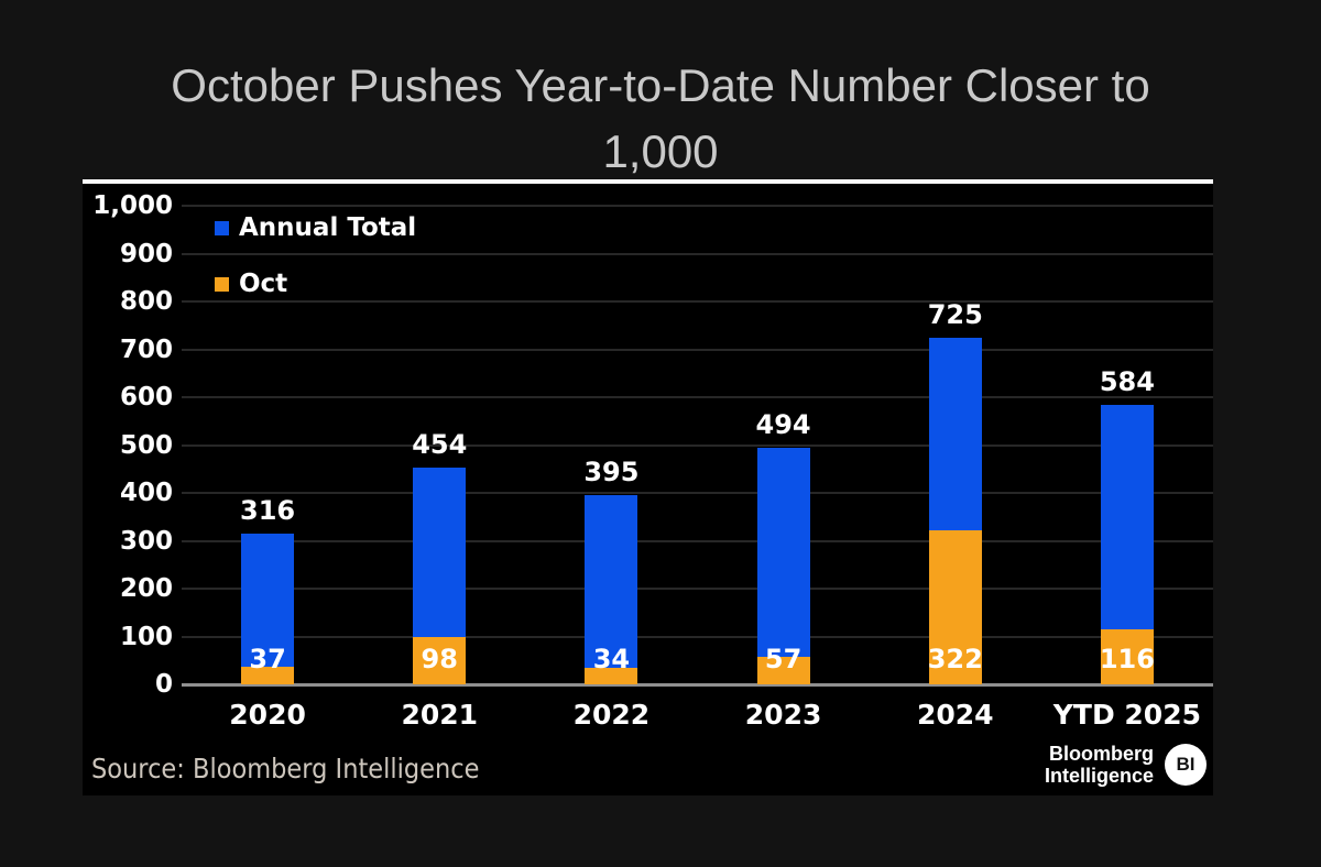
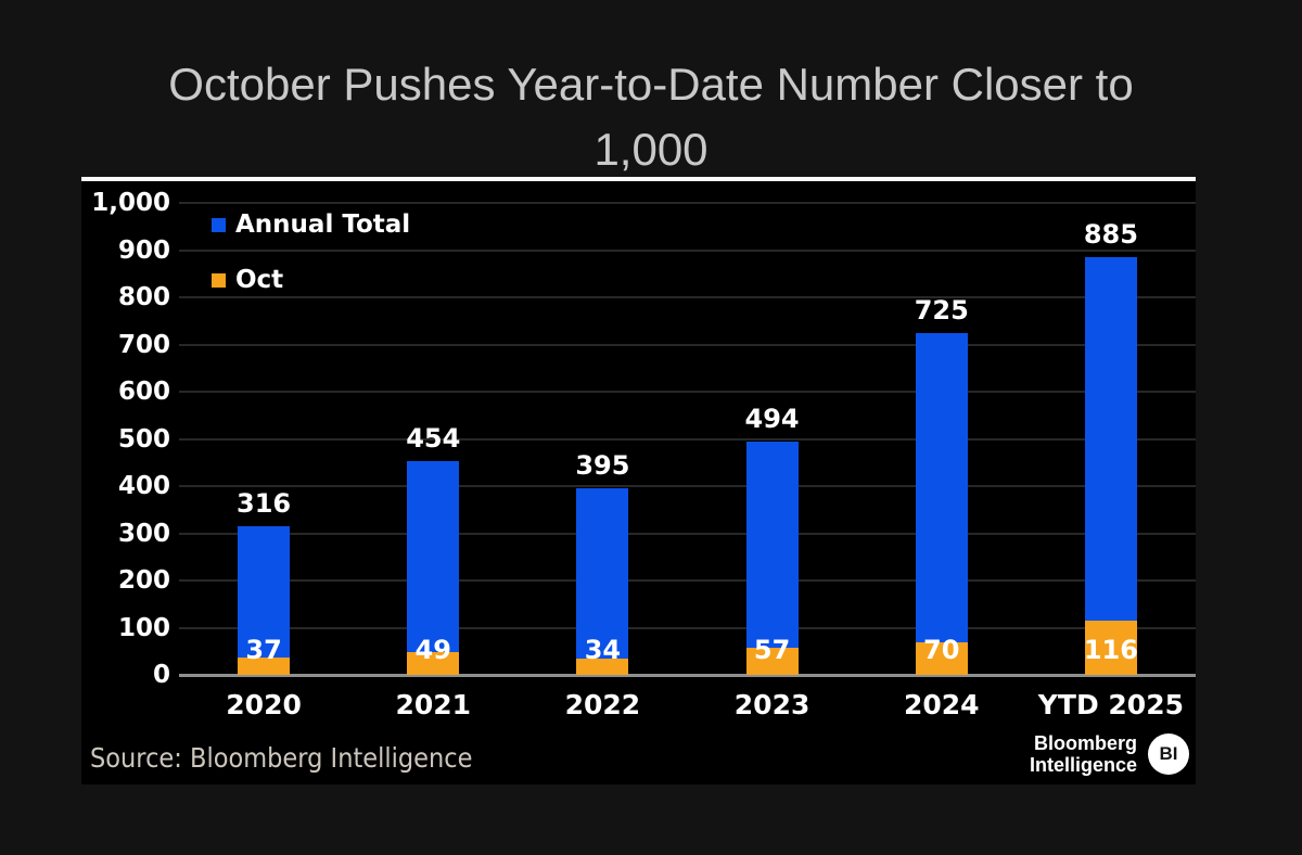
Oct/2021: 98 -> 49
Oct/2024: 322 -> 70
Annual Total/YTD 2025: 584 -> 885
